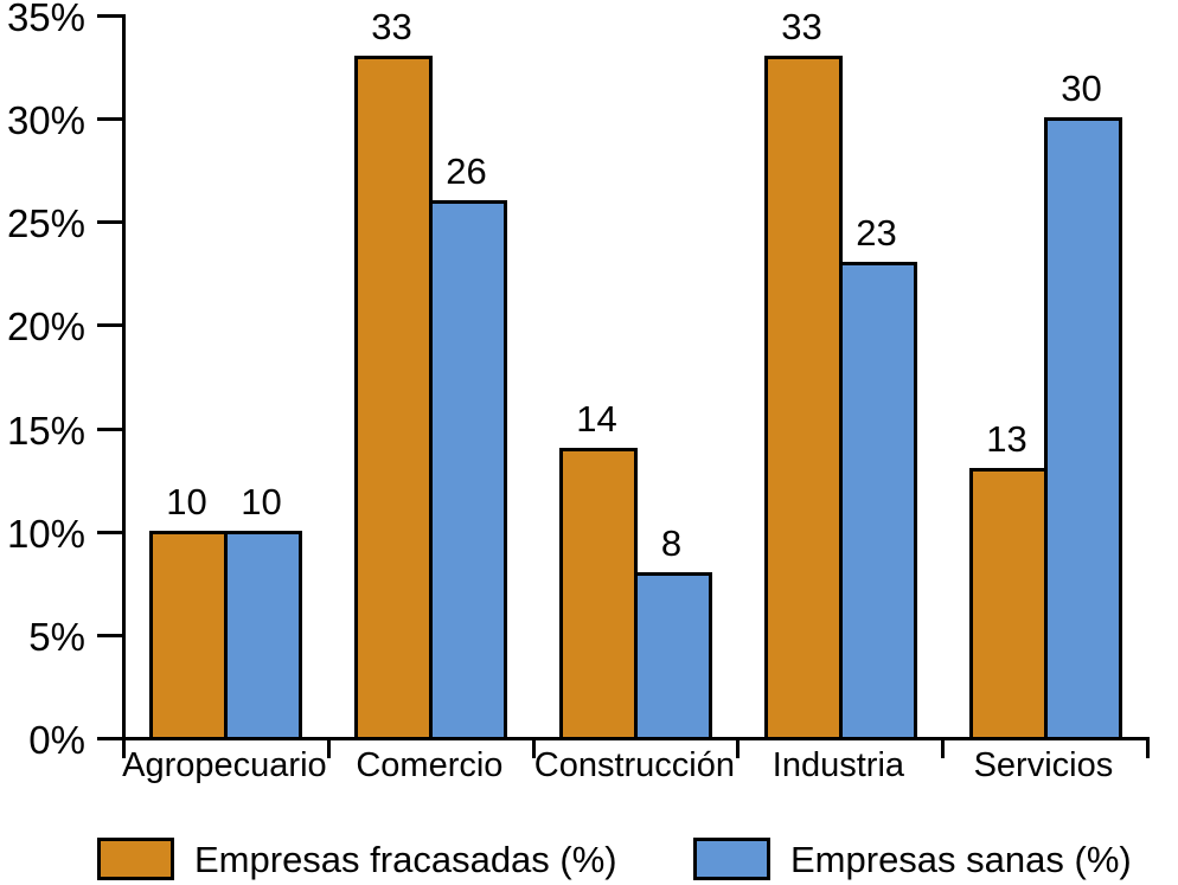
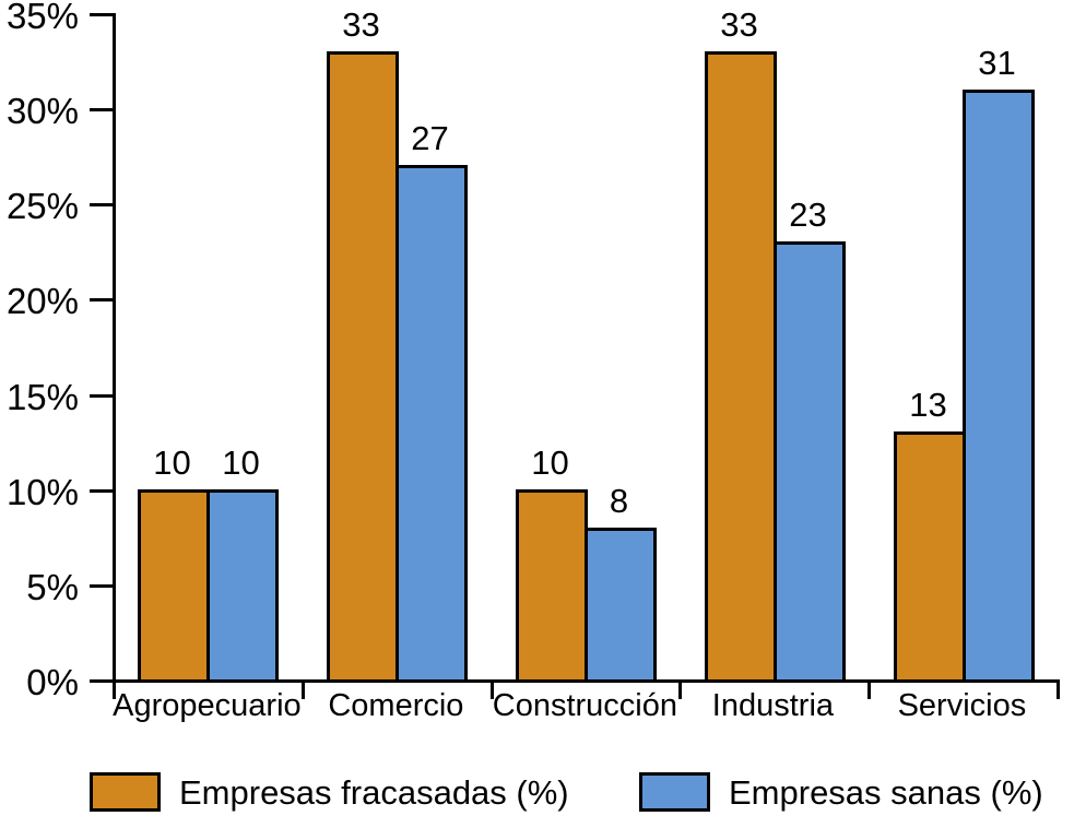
Empresas sanas (%)/Comercio: 26 -> 27
Empresas fracasadas (%)/Construcción: 14 -> 10
Empresas sanas (%)/Servicios: 30 -> 31
